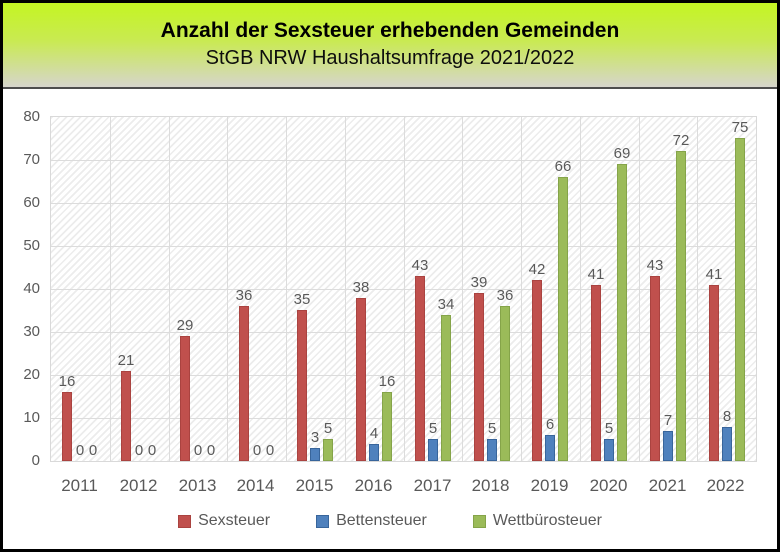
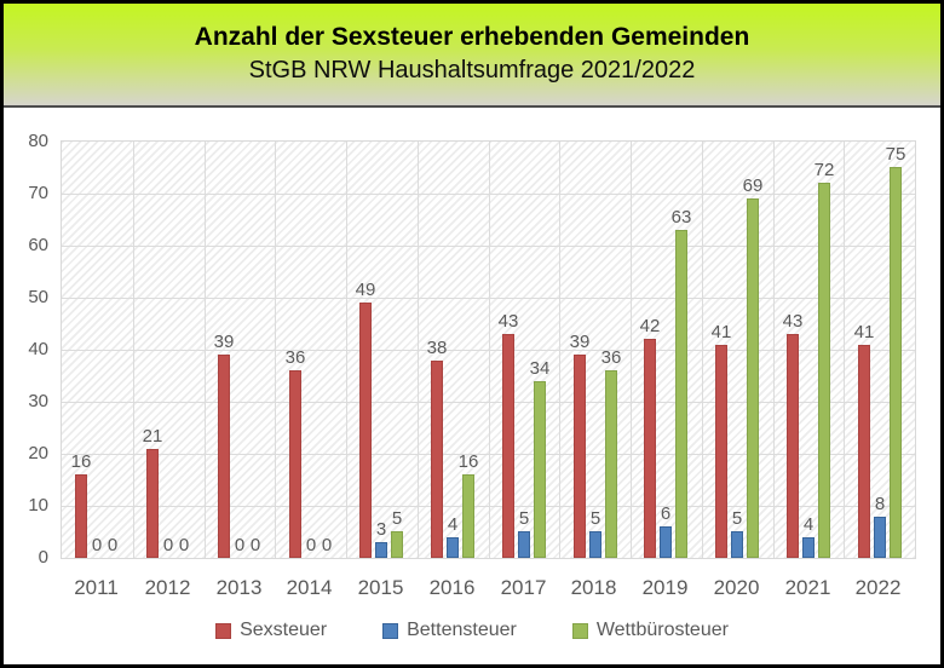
Sexsteuer/2013: 29 -> 39
Sexsteuer/2015: 35 -> 49
Wettbürosteuer/2019: 66 -> 63
Bettensteuer/2021: 7 -> 4
